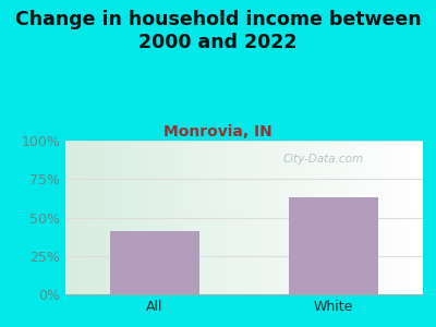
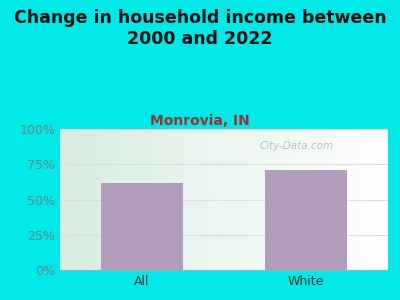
All: 41% -> 62%
White: 63% -> 71%
